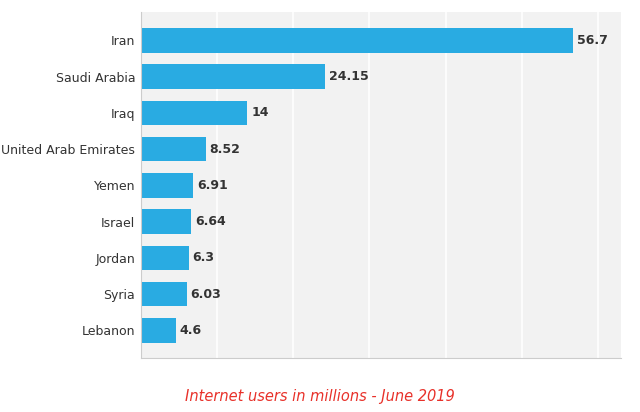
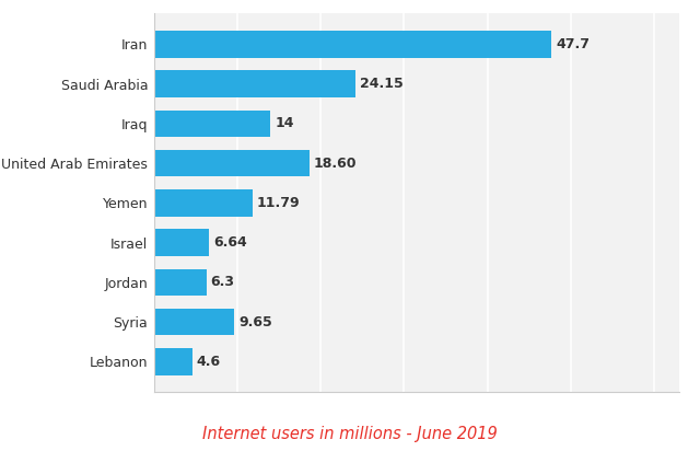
Iran: 56.7 -> 47.7
United Arab Emirates: 8.52 -> 18.60
Yemen: 6.91 -> 11.79
Syria: 6.03 -> 9.65
